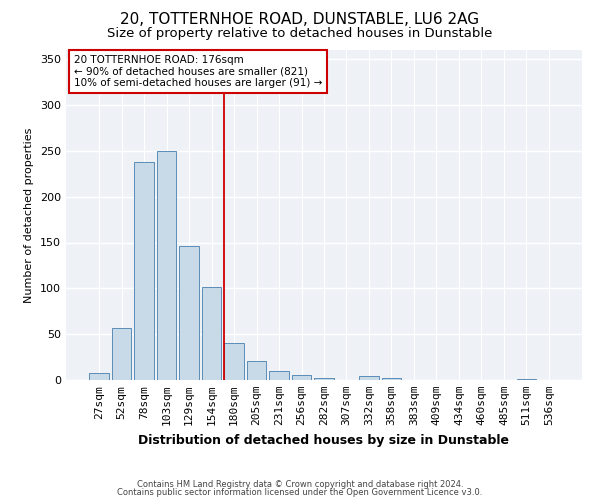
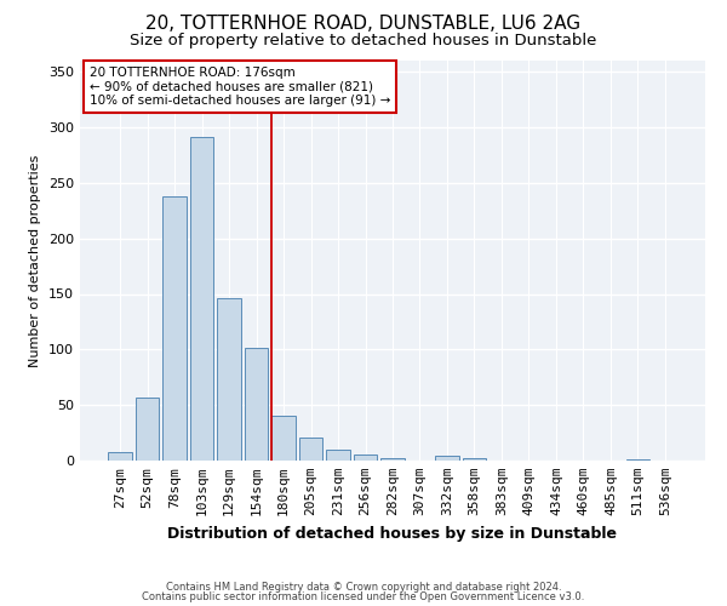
103sqm: 250 -> 291
